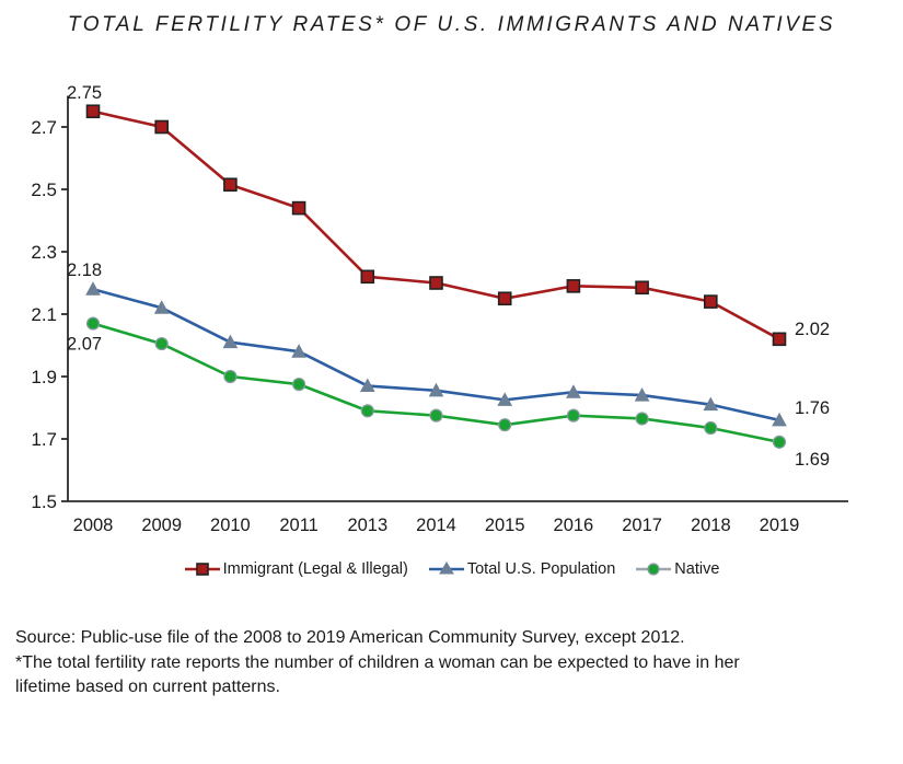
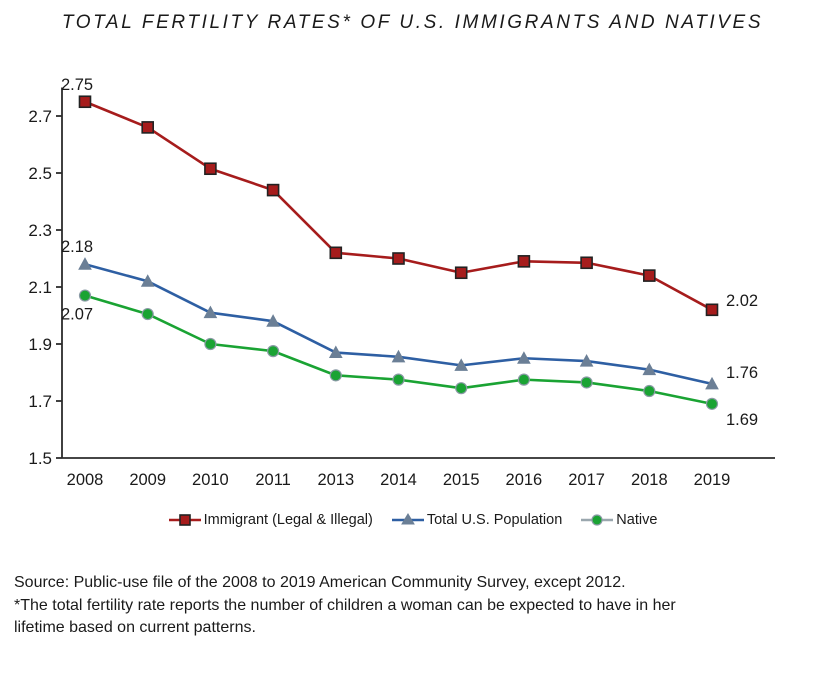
Immigrant (Legal & Illegal)/2009: 2.70 -> 2.66
